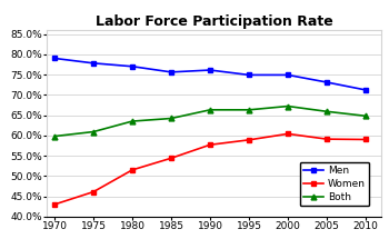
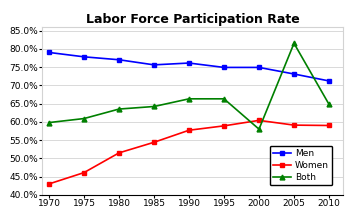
Both/2000: 67.2% -> 58.0%
Both/2005: 65.9% -> 81.5%
